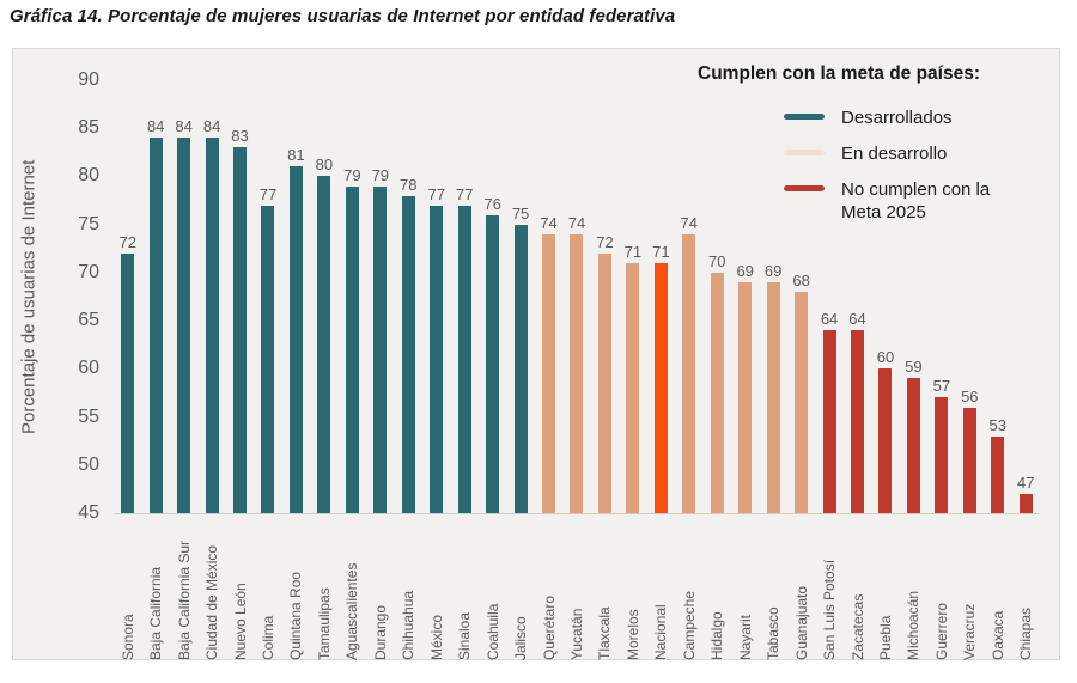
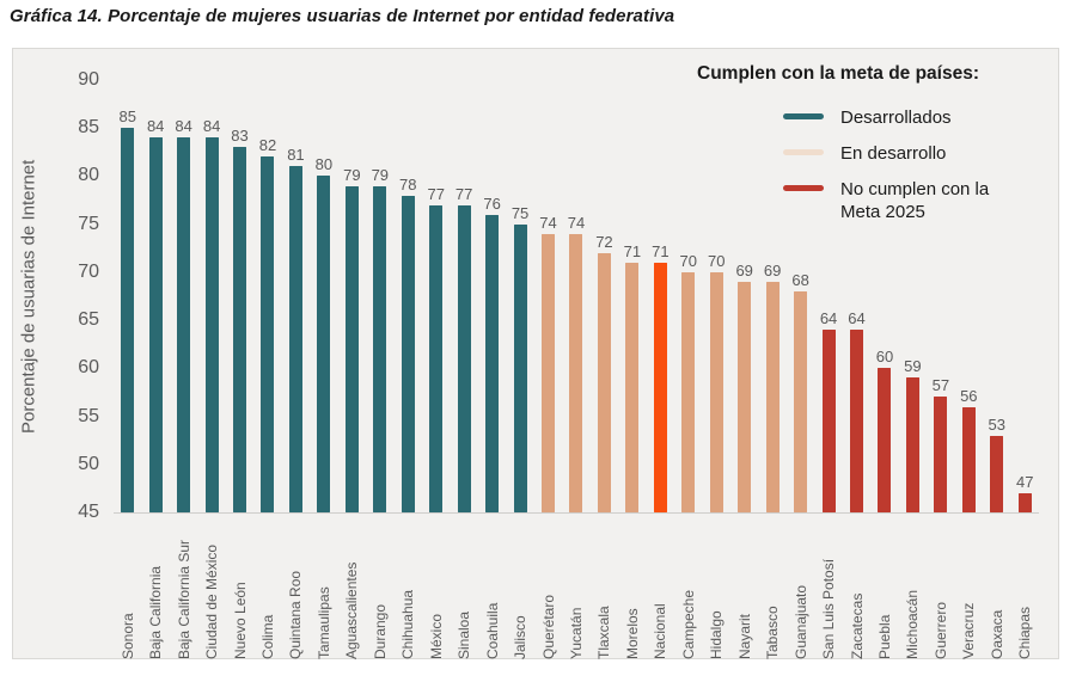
Sonora: 72 -> 85
Colima: 77 -> 82
Campeche: 74 -> 70
